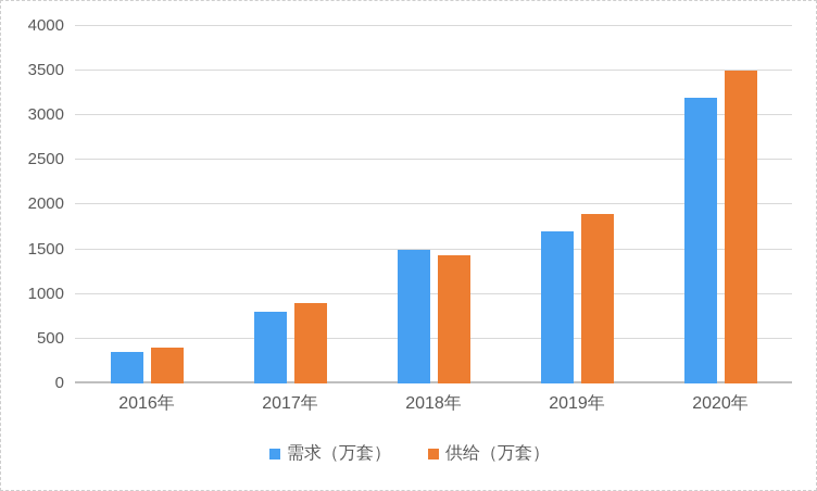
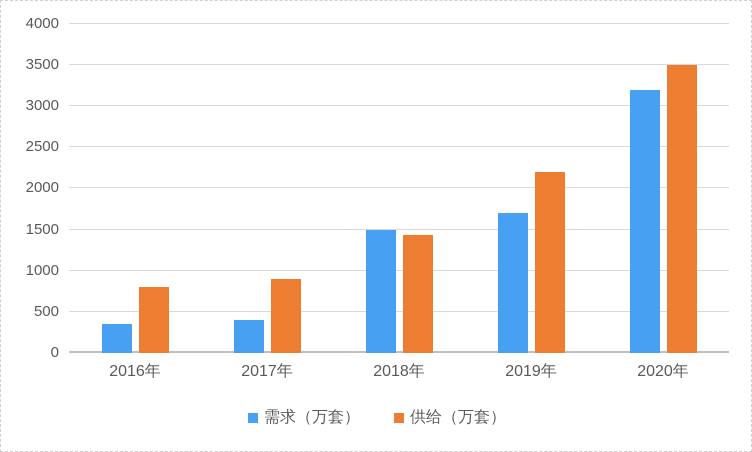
供给（万套）/2016年: 400 -> 800
需求（万套）/2017年: 800 -> 400
供给（万套）/2019年: 1900 -> 2200
